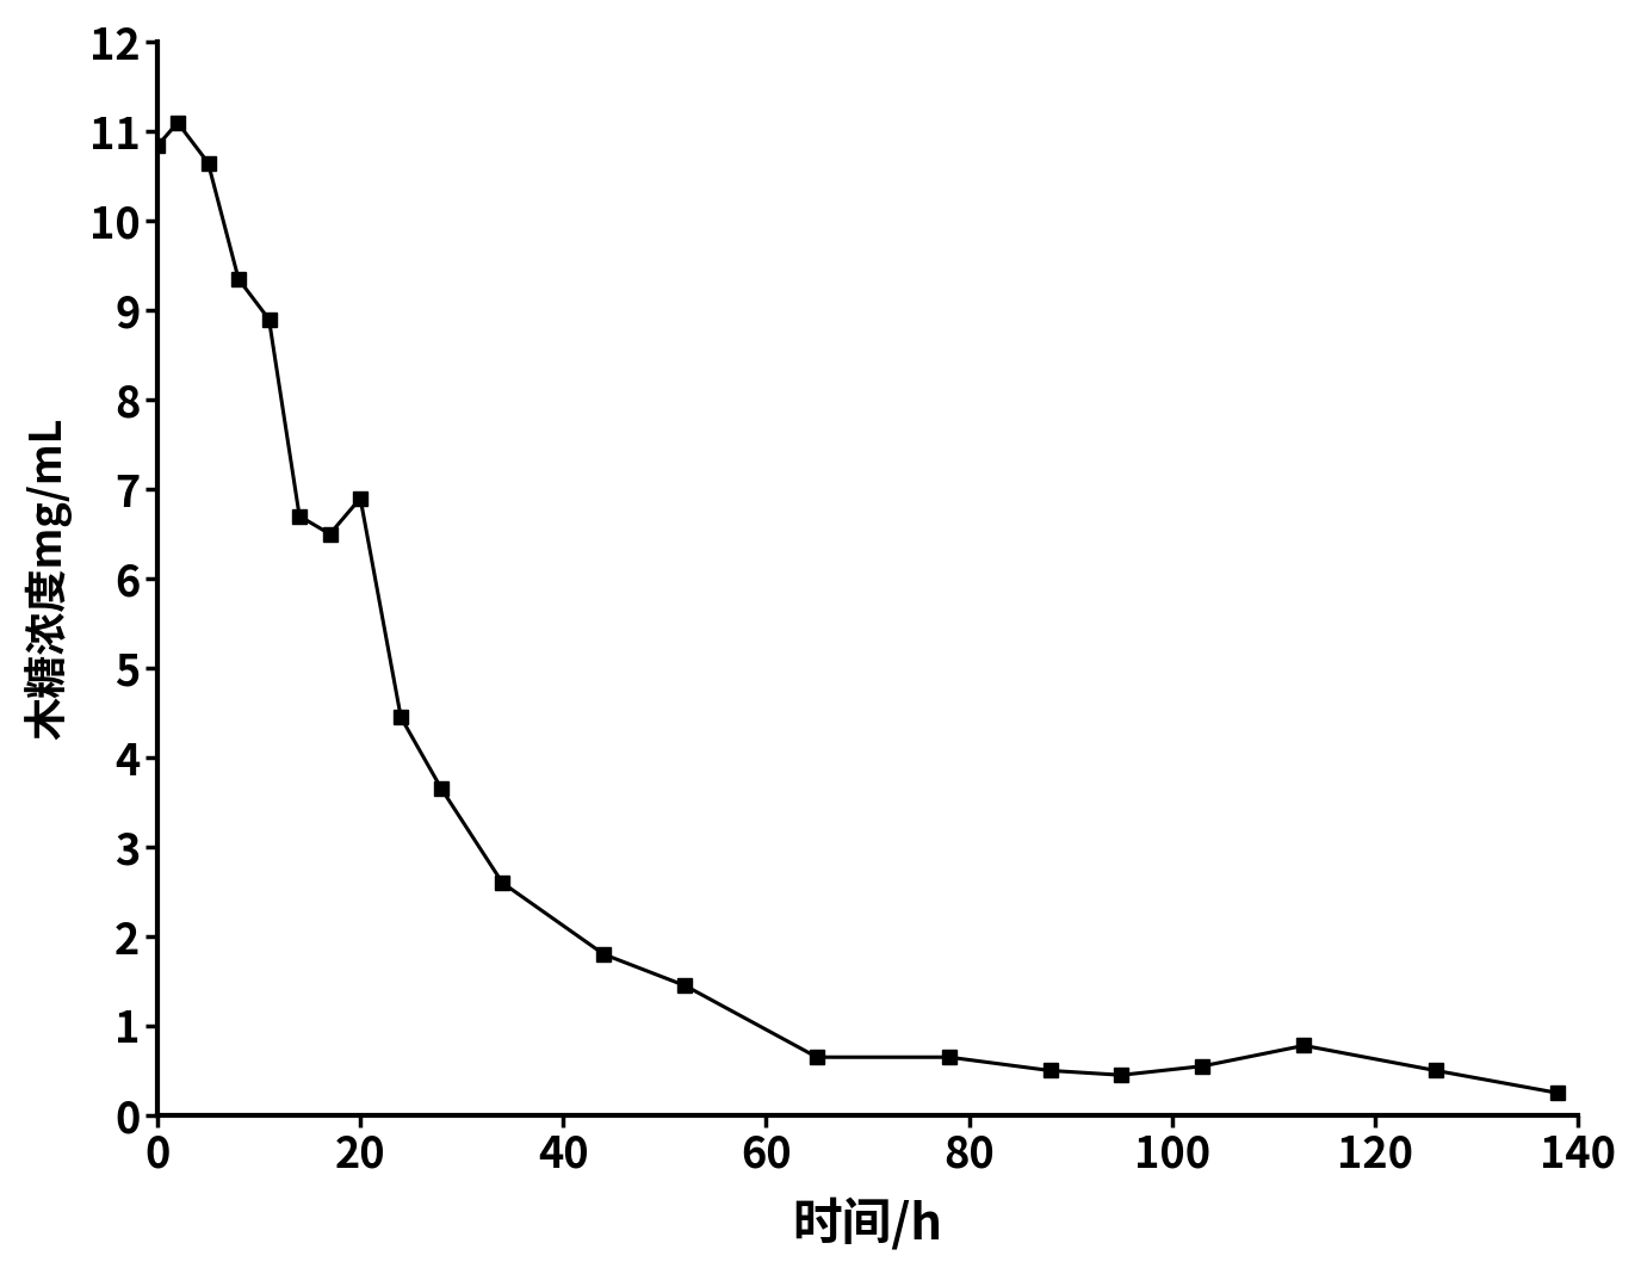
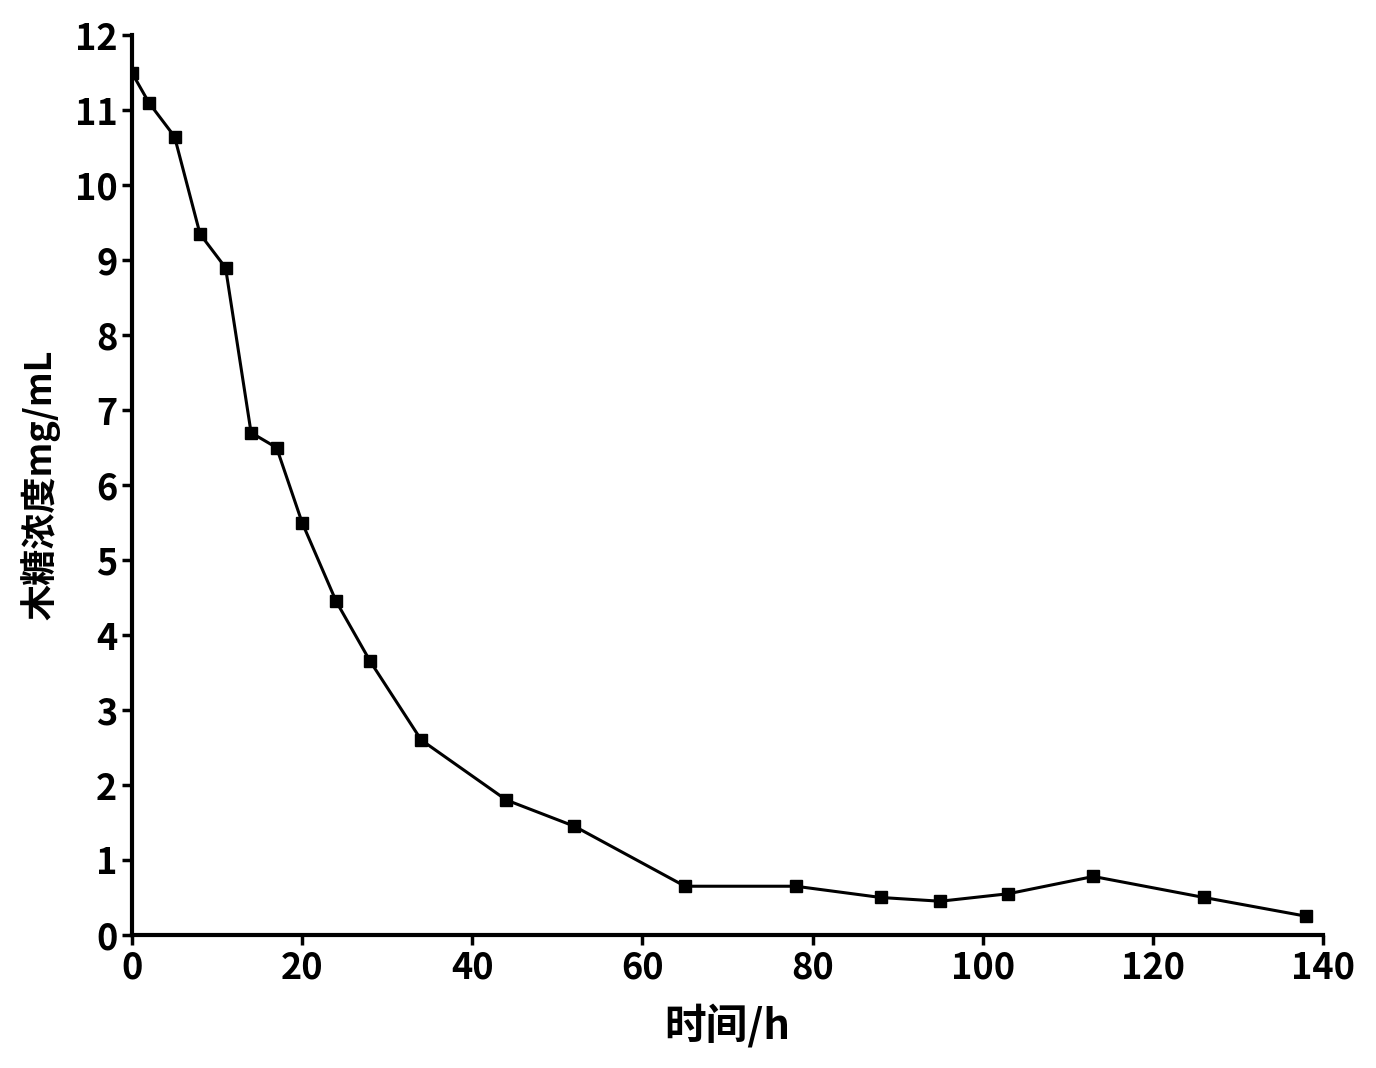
0: 10.84 -> 11.50
20: 6.90 -> 5.50
